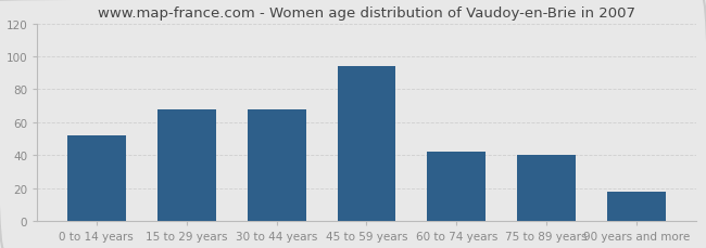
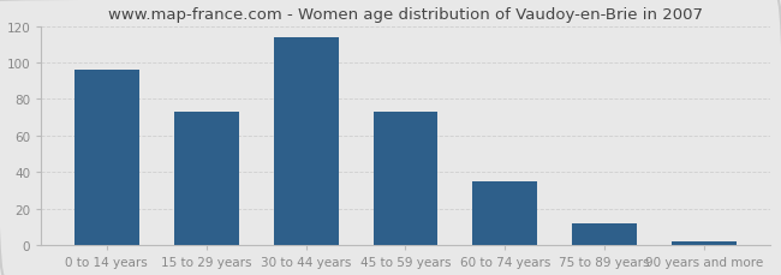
0 to 14 years: 52 -> 96
15 to 29 years: 68 -> 73
30 to 44 years: 68 -> 114
45 to 59 years: 94 -> 73
60 to 74 years: 42 -> 35
75 to 89 years: 40 -> 12
90 years and more: 18 -> 2
